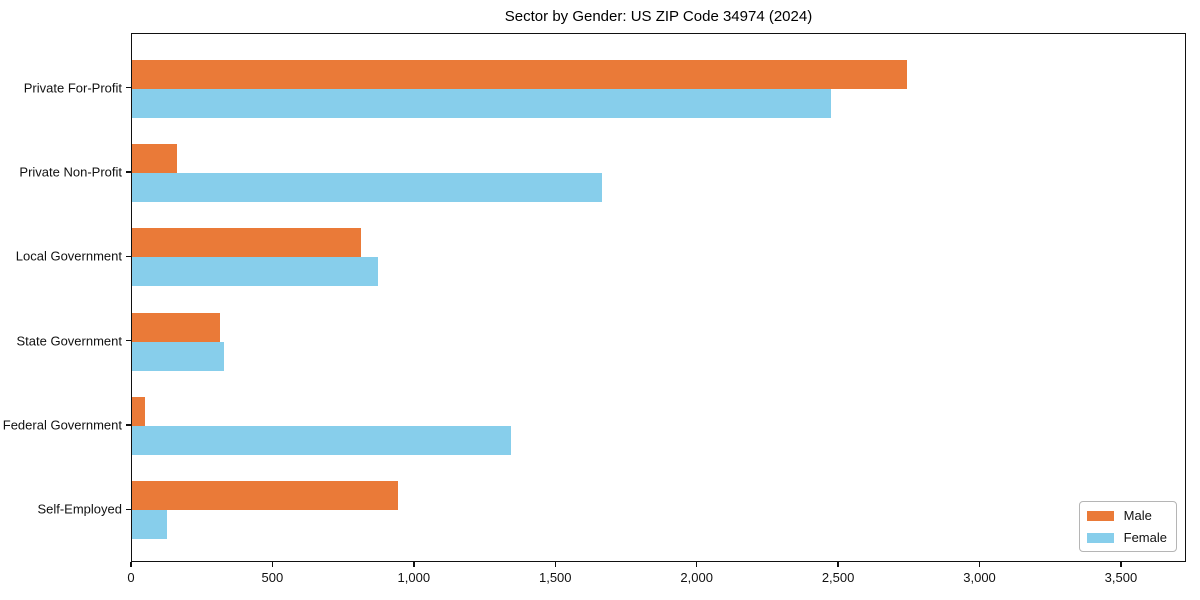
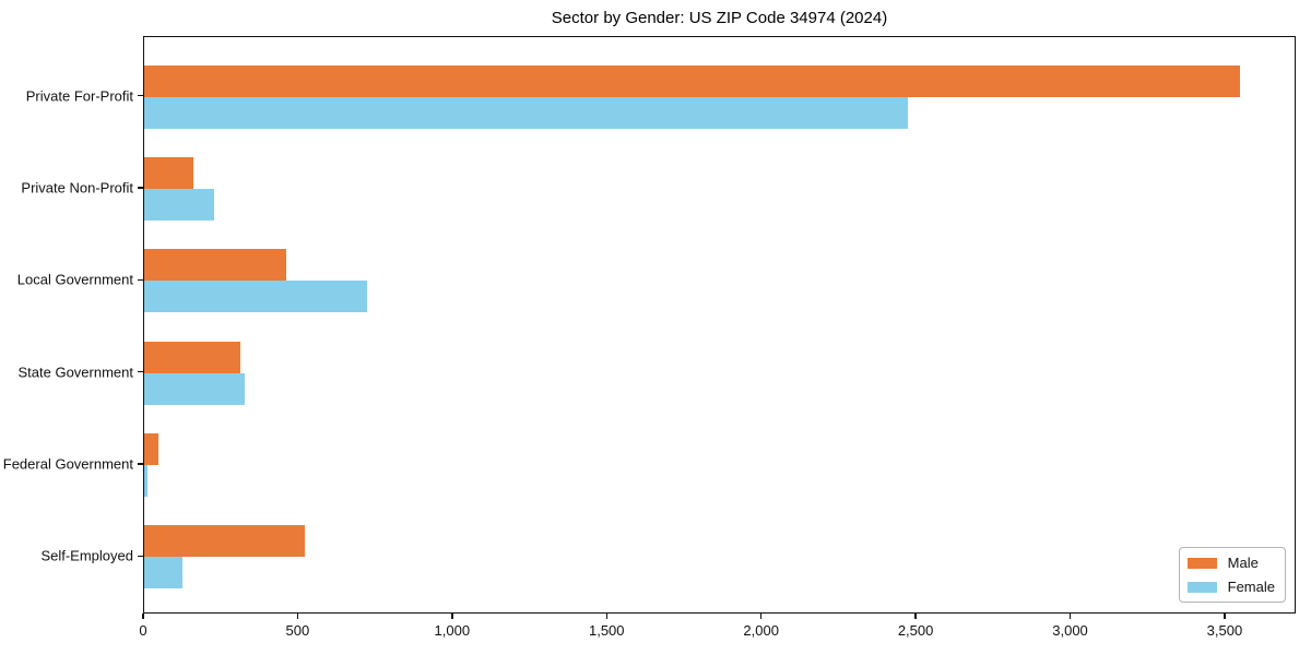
Male/Private For-Profit: 2740 -> 3540
Female/Private Non-Profit: 1660 -> 220
Male/Local Government: 810 -> 460
Female/Local Government: 870 -> 720
Female/Federal Government: 1340 -> 10
Male/Self-Employed: 940 -> 520
